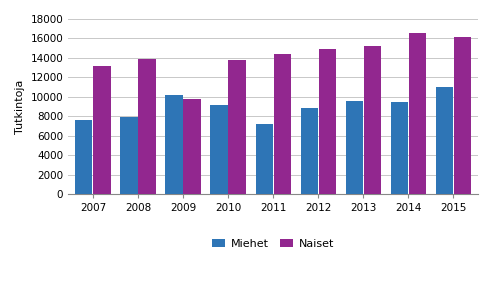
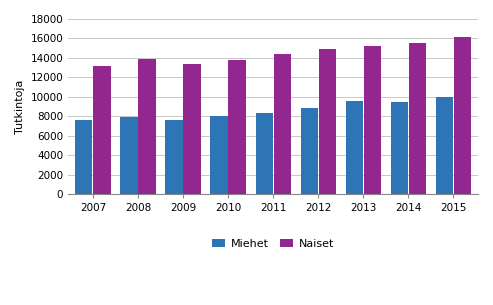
Miehet/2009: 10200 -> 7600
Naiset/2009: 9800 -> 13400
Miehet/2010: 9200 -> 8000
Miehet/2011: 7200 -> 8400
Naiset/2014: 16600 -> 15600
Miehet/2015: 11000 -> 10000
